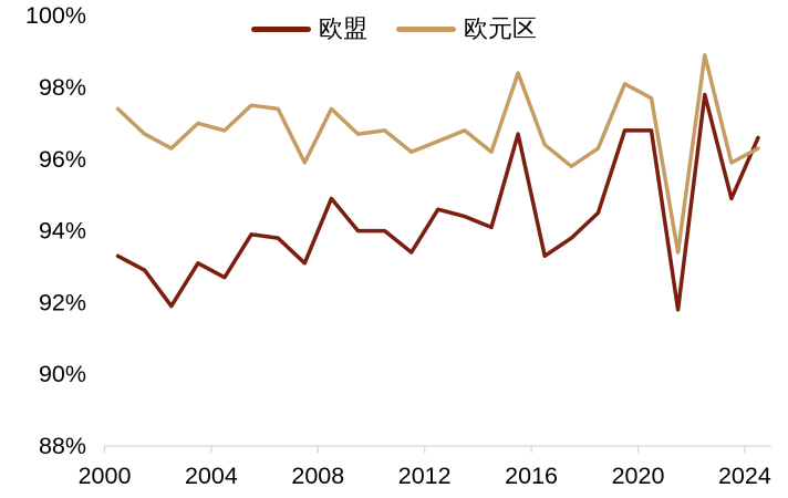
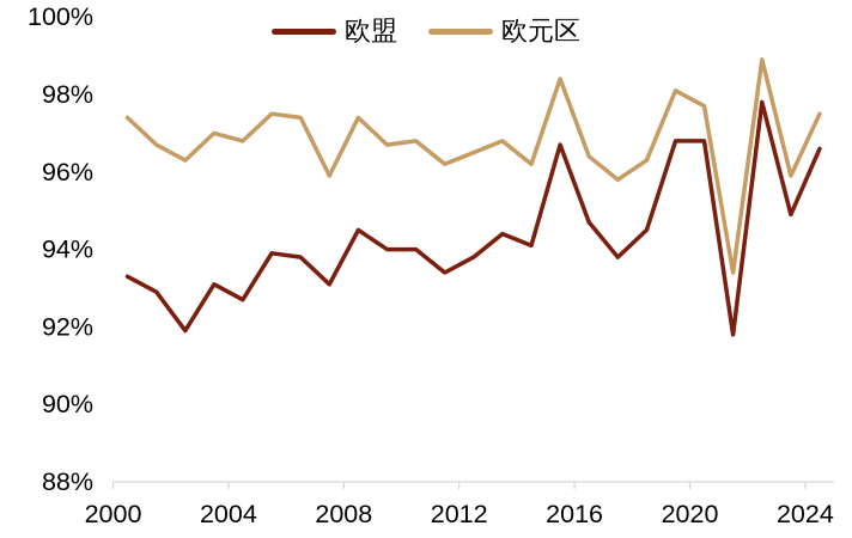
欧盟/2008: 94.9% -> 94.5%
欧盟/2012: 94.6% -> 93.8%
欧盟/2016: 93.3% -> 94.7%
欧元区/2024: 96.3% -> 97.5%
